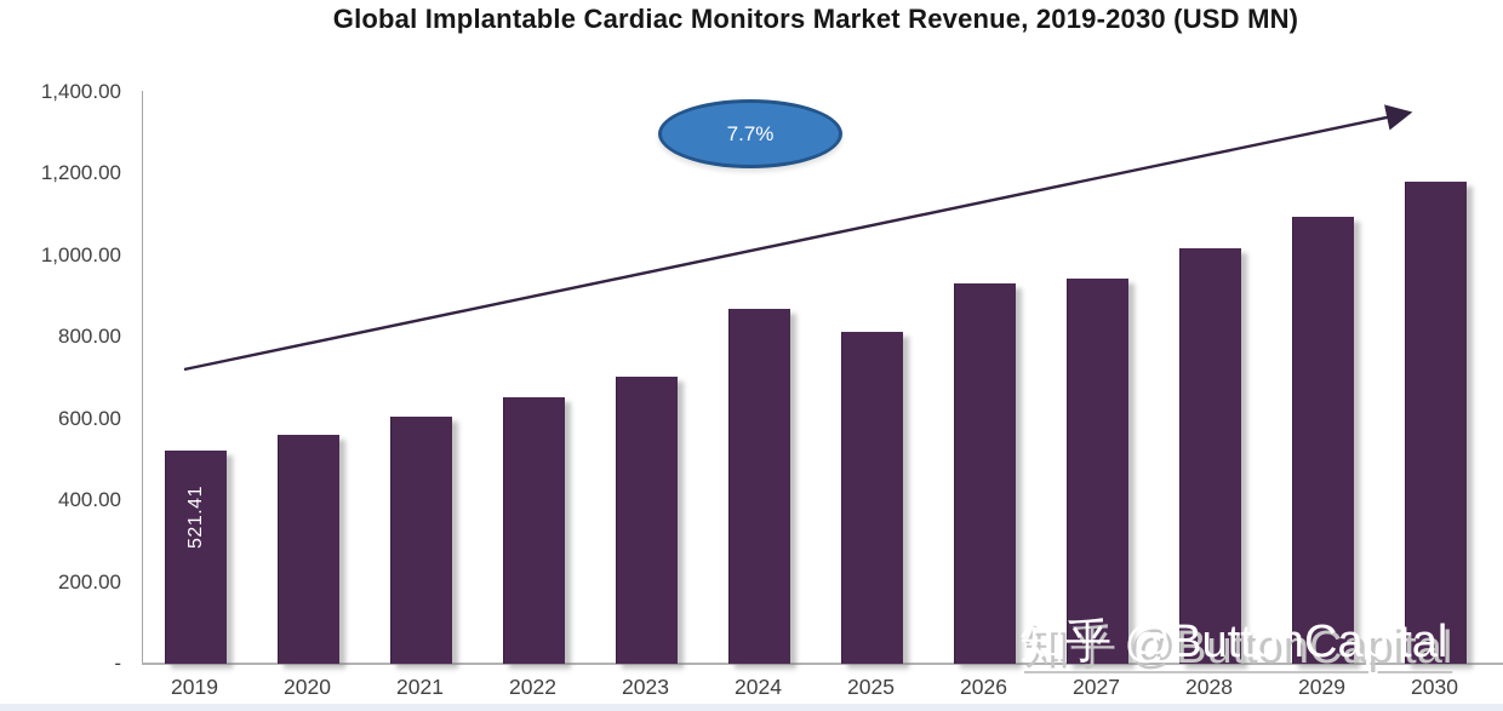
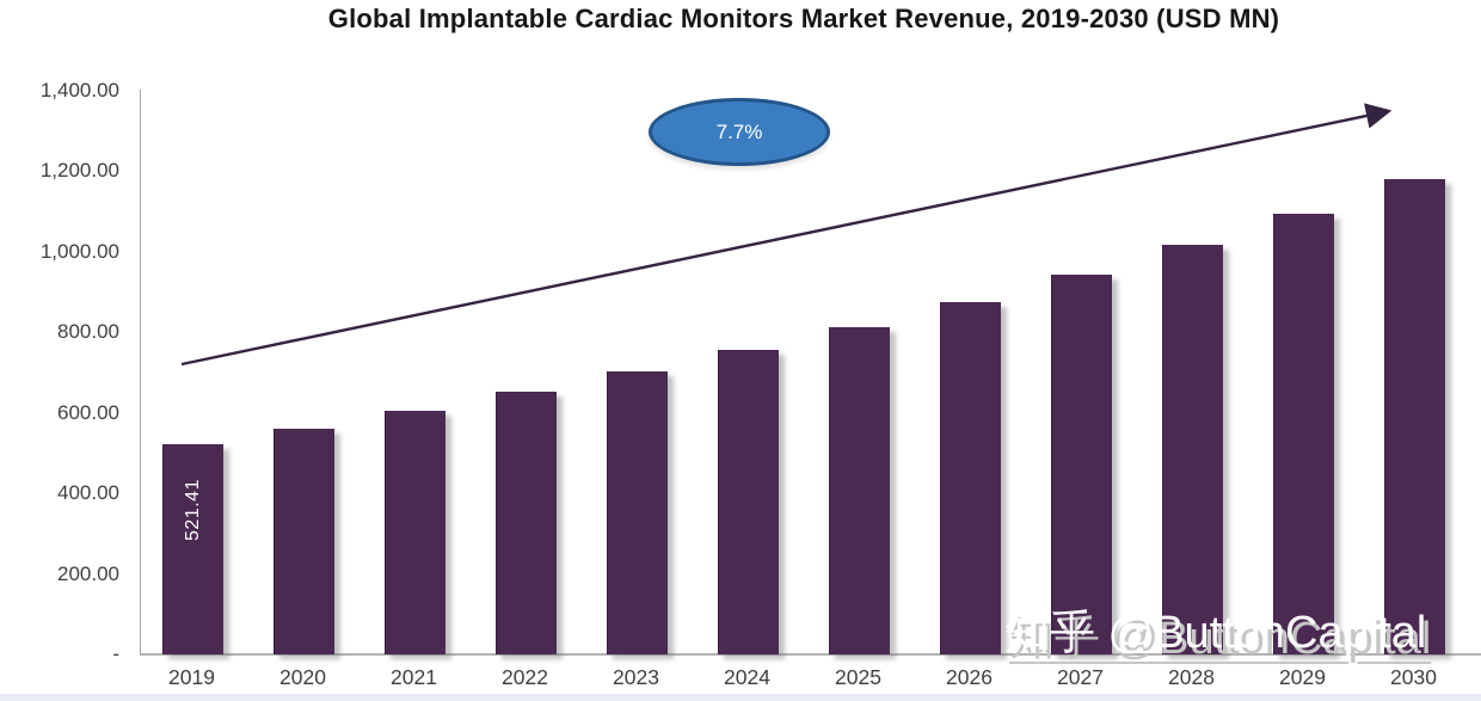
2024: 870 -> 760
2026: 930 -> 880
